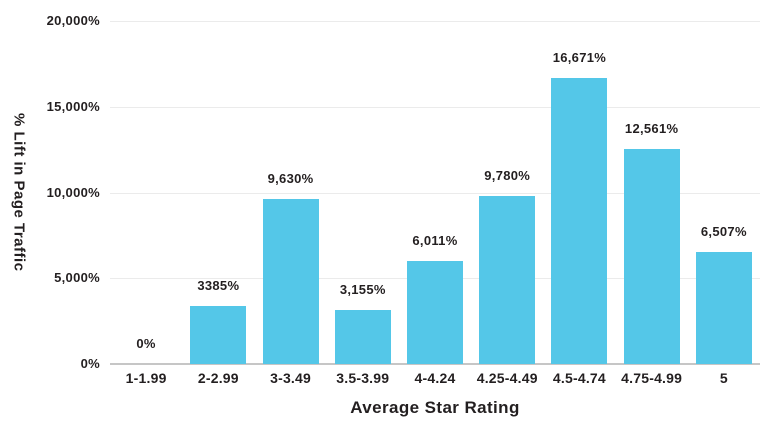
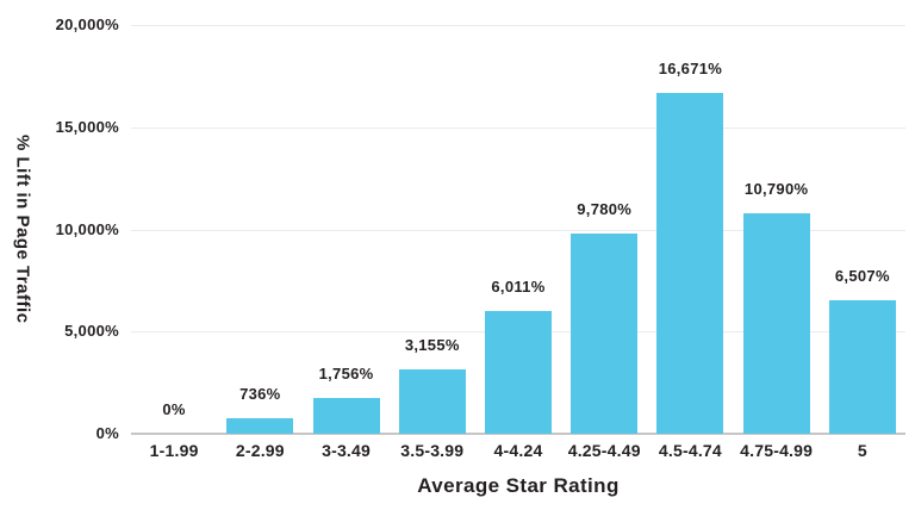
2-2.99: 3385% -> 736%
3-3.49: 9,630% -> 1,756%
4.75-4.99: 12,561% -> 10,790%
